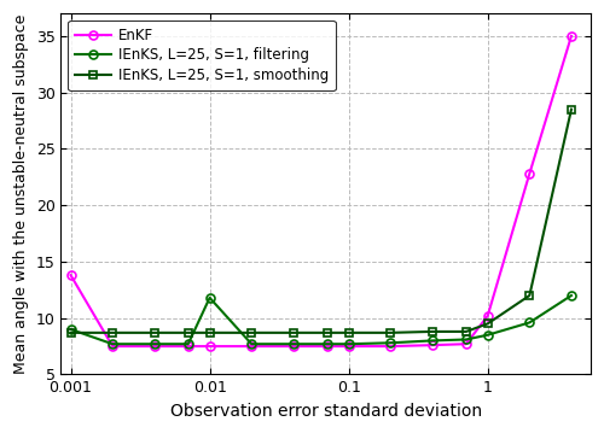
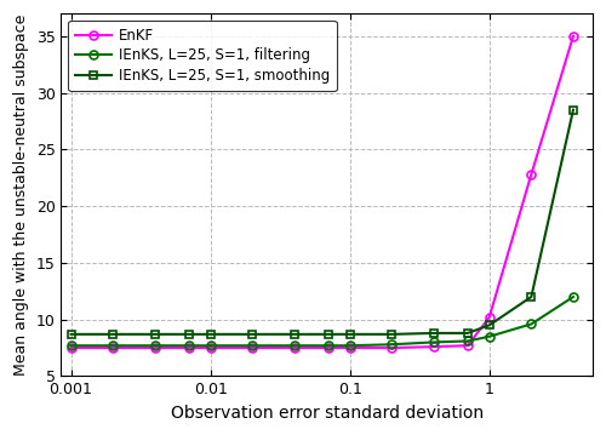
EnKF/0.001: 13.8 -> 7.5
IEnKS, L=25, S=1, filtering/0.001: 9.0 -> 7.7
IEnKS, L=25, S=1, filtering/0.01: 11.8 -> 7.7
